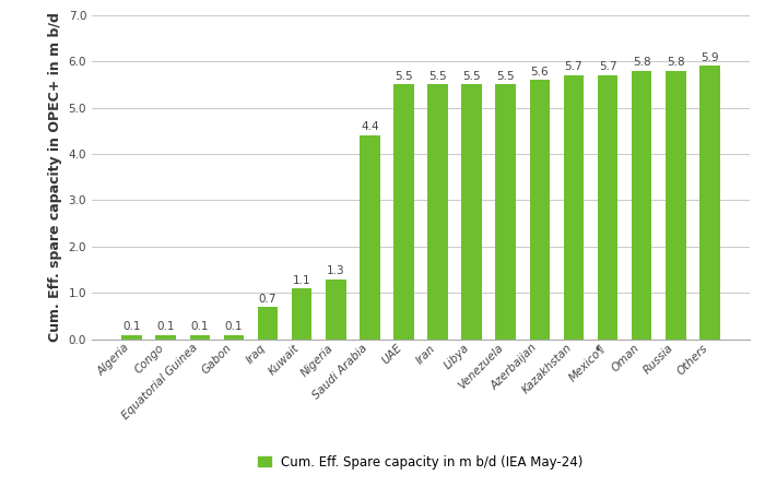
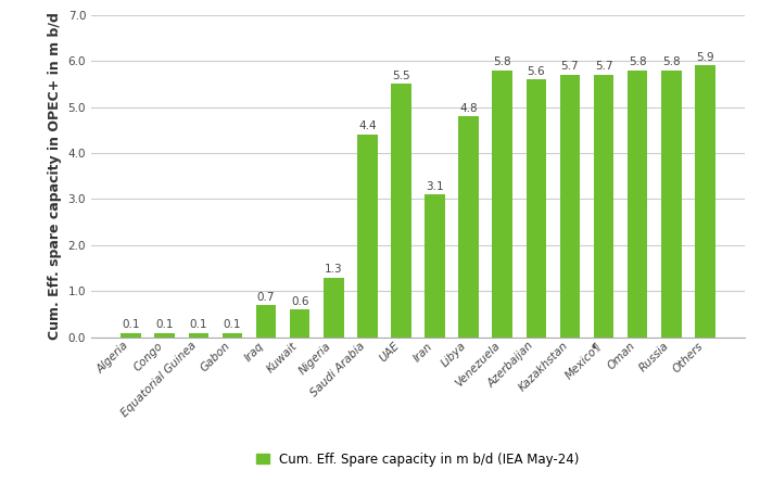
Kuwait: 1.1 -> 0.6
Iran: 5.5 -> 3.1
Libya: 5.5 -> 4.8
Venezuela: 5.5 -> 5.8
